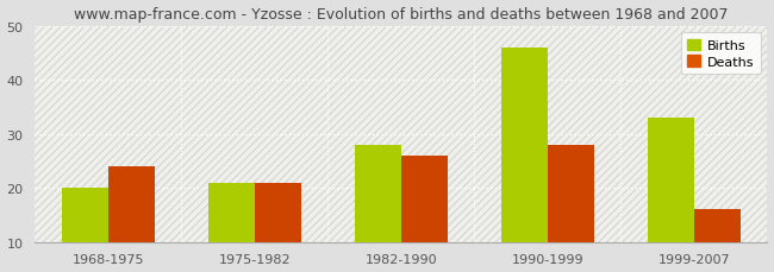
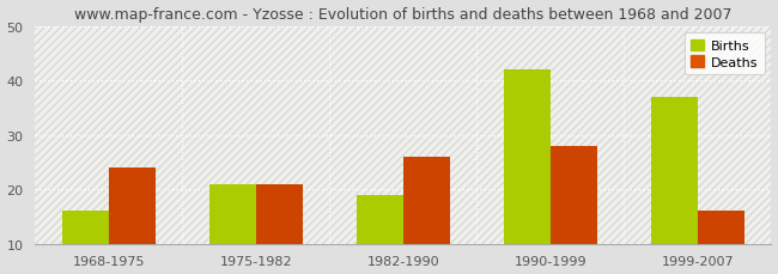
Births/1968-1975: 20 -> 16
Births/1982-1990: 28 -> 19
Births/1990-1999: 46 -> 42
Births/1999-2007: 33 -> 37
